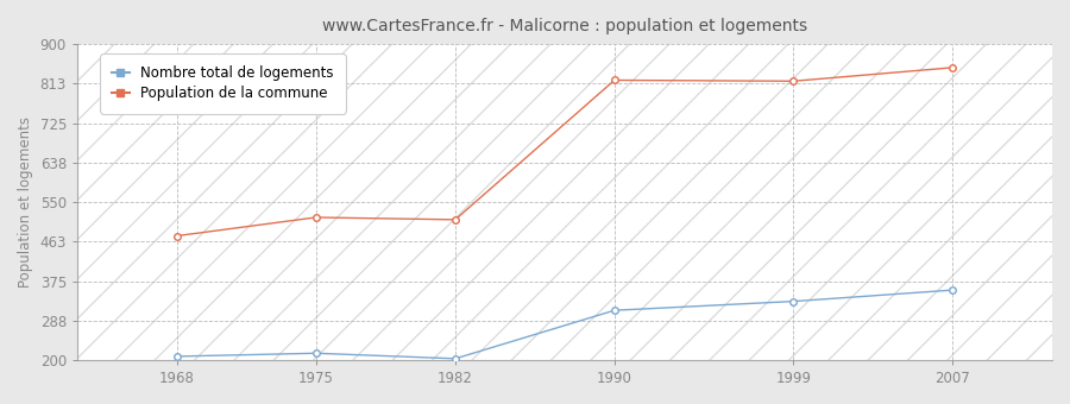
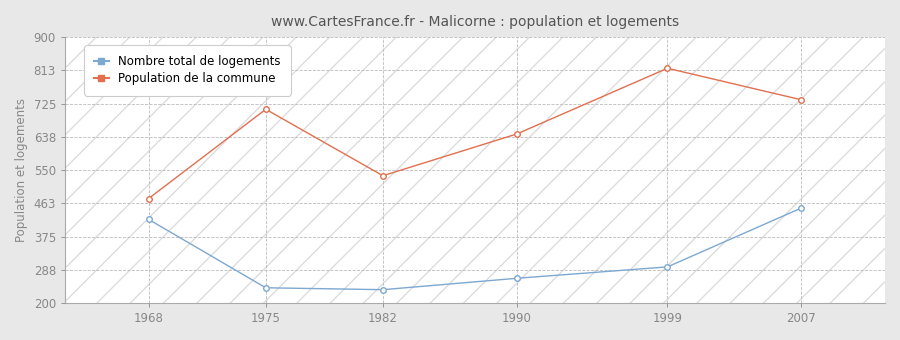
Nombre total de logements/1968: 208 -> 420
Nombre total de logements/1975: 215 -> 240
Population de la commune/1975: 516 -> 710
Nombre total de logements/1982: 203 -> 235
Population de la commune/1982: 511 -> 535
Nombre total de logements/1990: 310 -> 265
Population de la commune/1990: 820 -> 645
Nombre total de logements/1999: 330 -> 295
Nombre total de logements/2007: 355 -> 450
Population de la commune/2007: 848 -> 735
